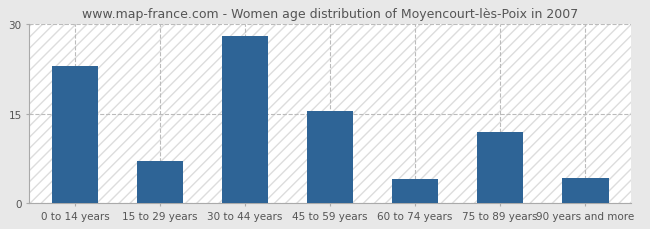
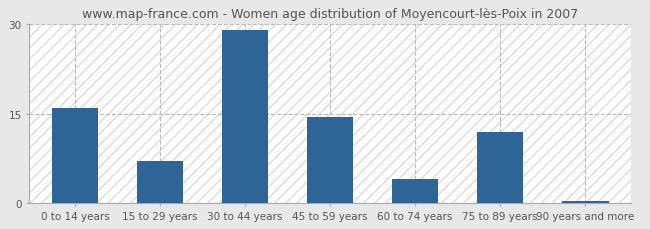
0 to 14 years: 23.0 -> 16.0
30 to 44 years: 28.0 -> 29.0
45 to 59 years: 15.4 -> 14.5
90 years and more: 4.2 -> 0.3
